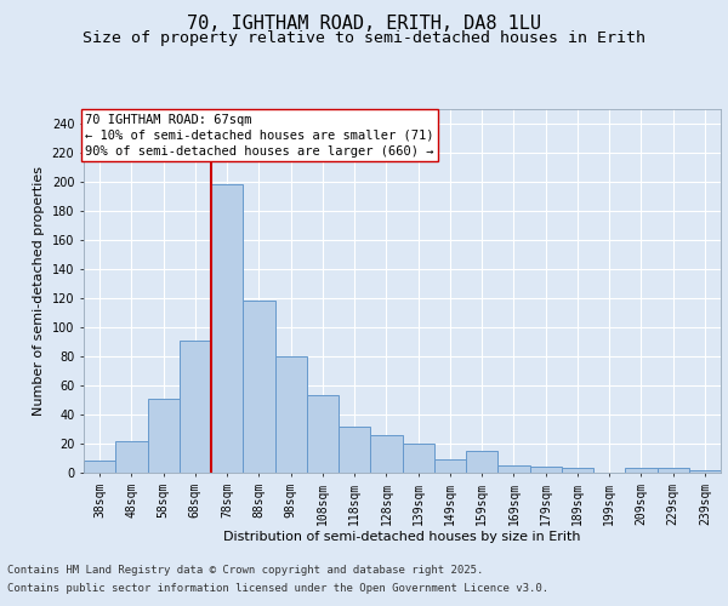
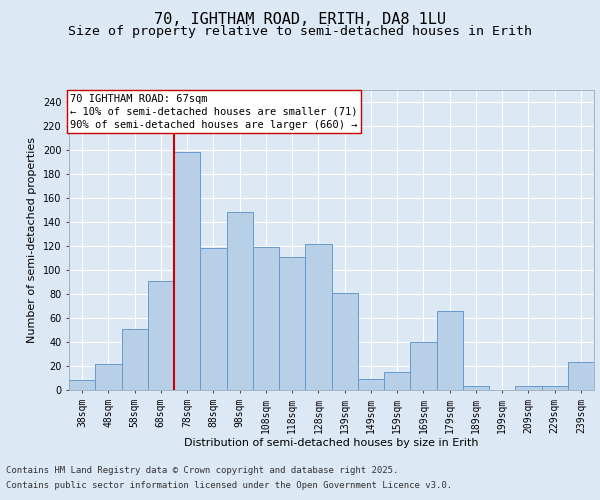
98sqm: 80 -> 148
108sqm: 53 -> 119
118sqm: 32 -> 111
128sqm: 26 -> 122
139sqm: 20 -> 81
169sqm: 5 -> 40
179sqm: 4 -> 66
239sqm: 2 -> 23
